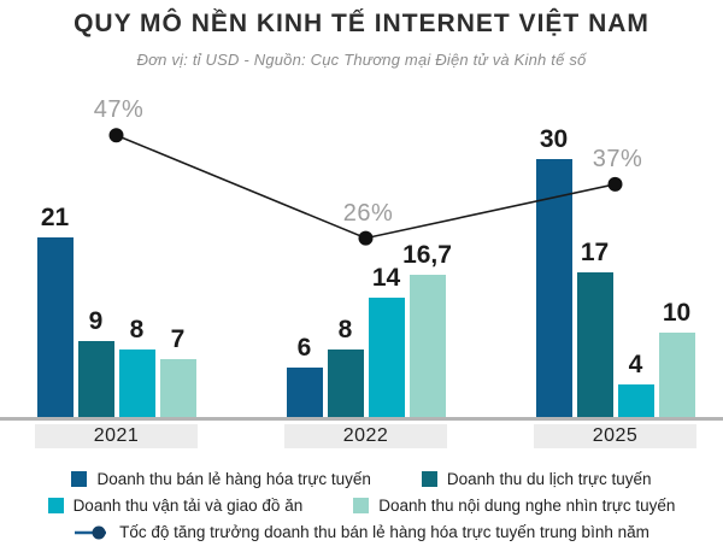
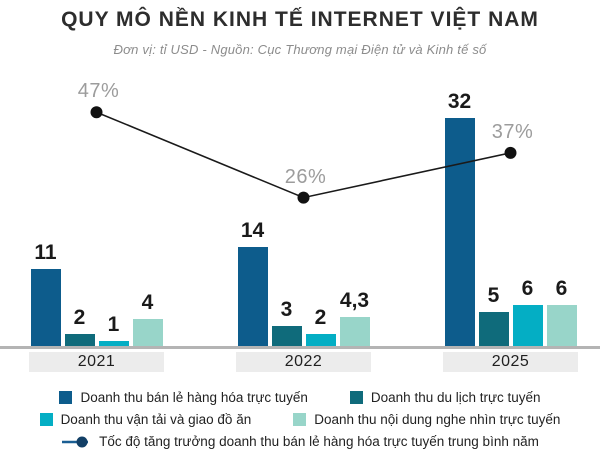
Doanh thu bán lẻ hàng hóa trực tuyến/2021: 21 -> 11
Doanh thu du lịch trực tuyến/2021: 9 -> 2
Doanh thu vận tải và giao đồ ăn/2021: 8 -> 1
Doanh thu nội dung nghe nhìn trực tuyến/2021: 7 -> 4
Doanh thu bán lẻ hàng hóa trực tuyến/2022: 6 -> 14
Doanh thu du lịch trực tuyến/2022: 8 -> 3
Doanh thu vận tải và giao đồ ăn/2022: 14 -> 2
Doanh thu nội dung nghe nhìn trực tuyến/2022: 16,7 -> 4,3
Doanh thu bán lẻ hàng hóa trực tuyến/2025: 30 -> 32
Doanh thu du lịch trực tuyến/2025: 17 -> 5
Doanh thu vận tải và giao đồ ăn/2025: 4 -> 6
Doanh thu nội dung nghe nhìn trực tuyến/2025: 10 -> 6
